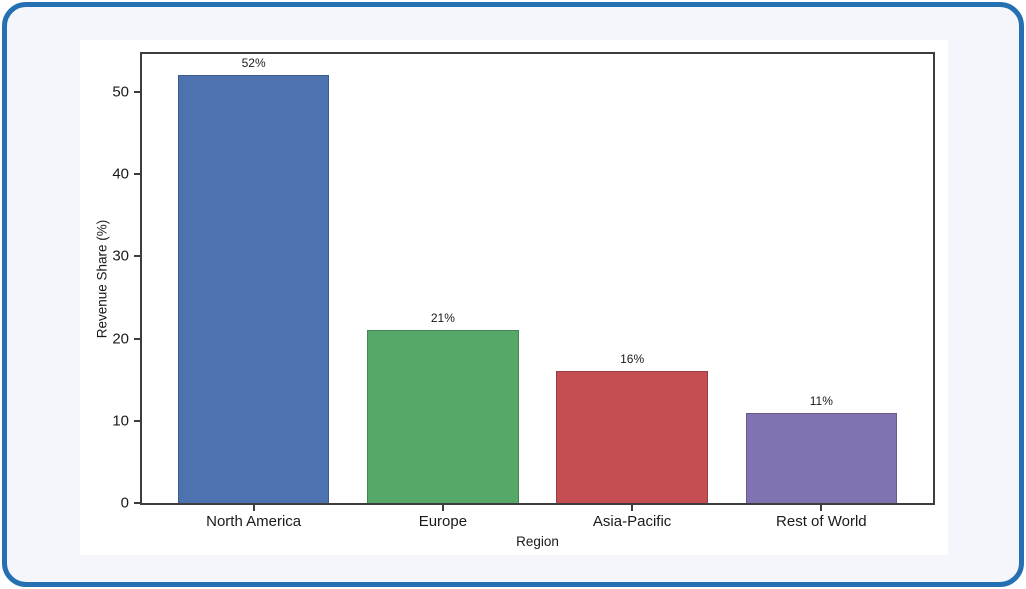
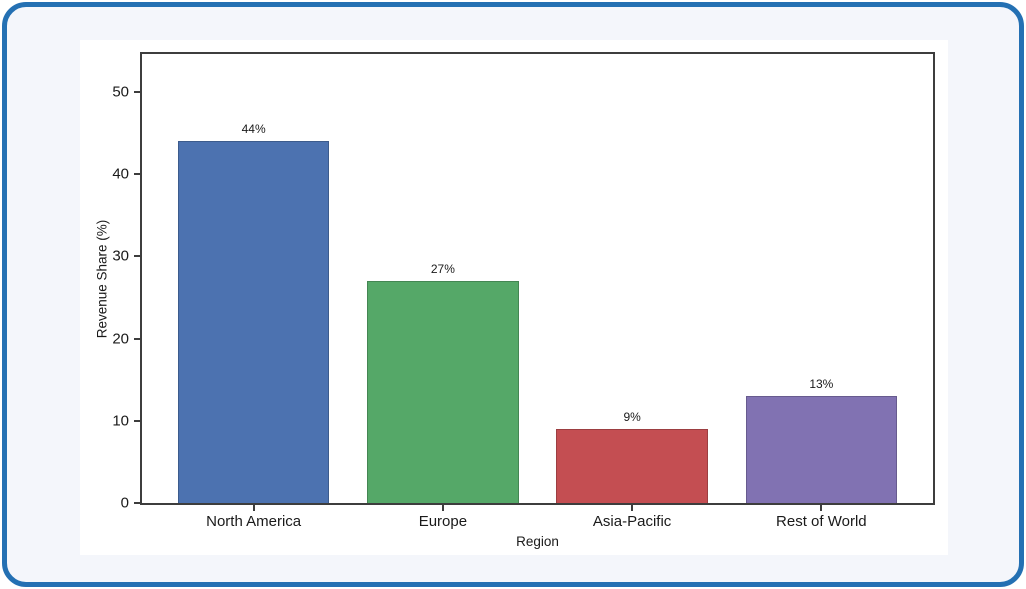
North America: 52% -> 44%
Europe: 21% -> 27%
Asia-Pacific: 16% -> 9%
Rest of World: 11% -> 13%
